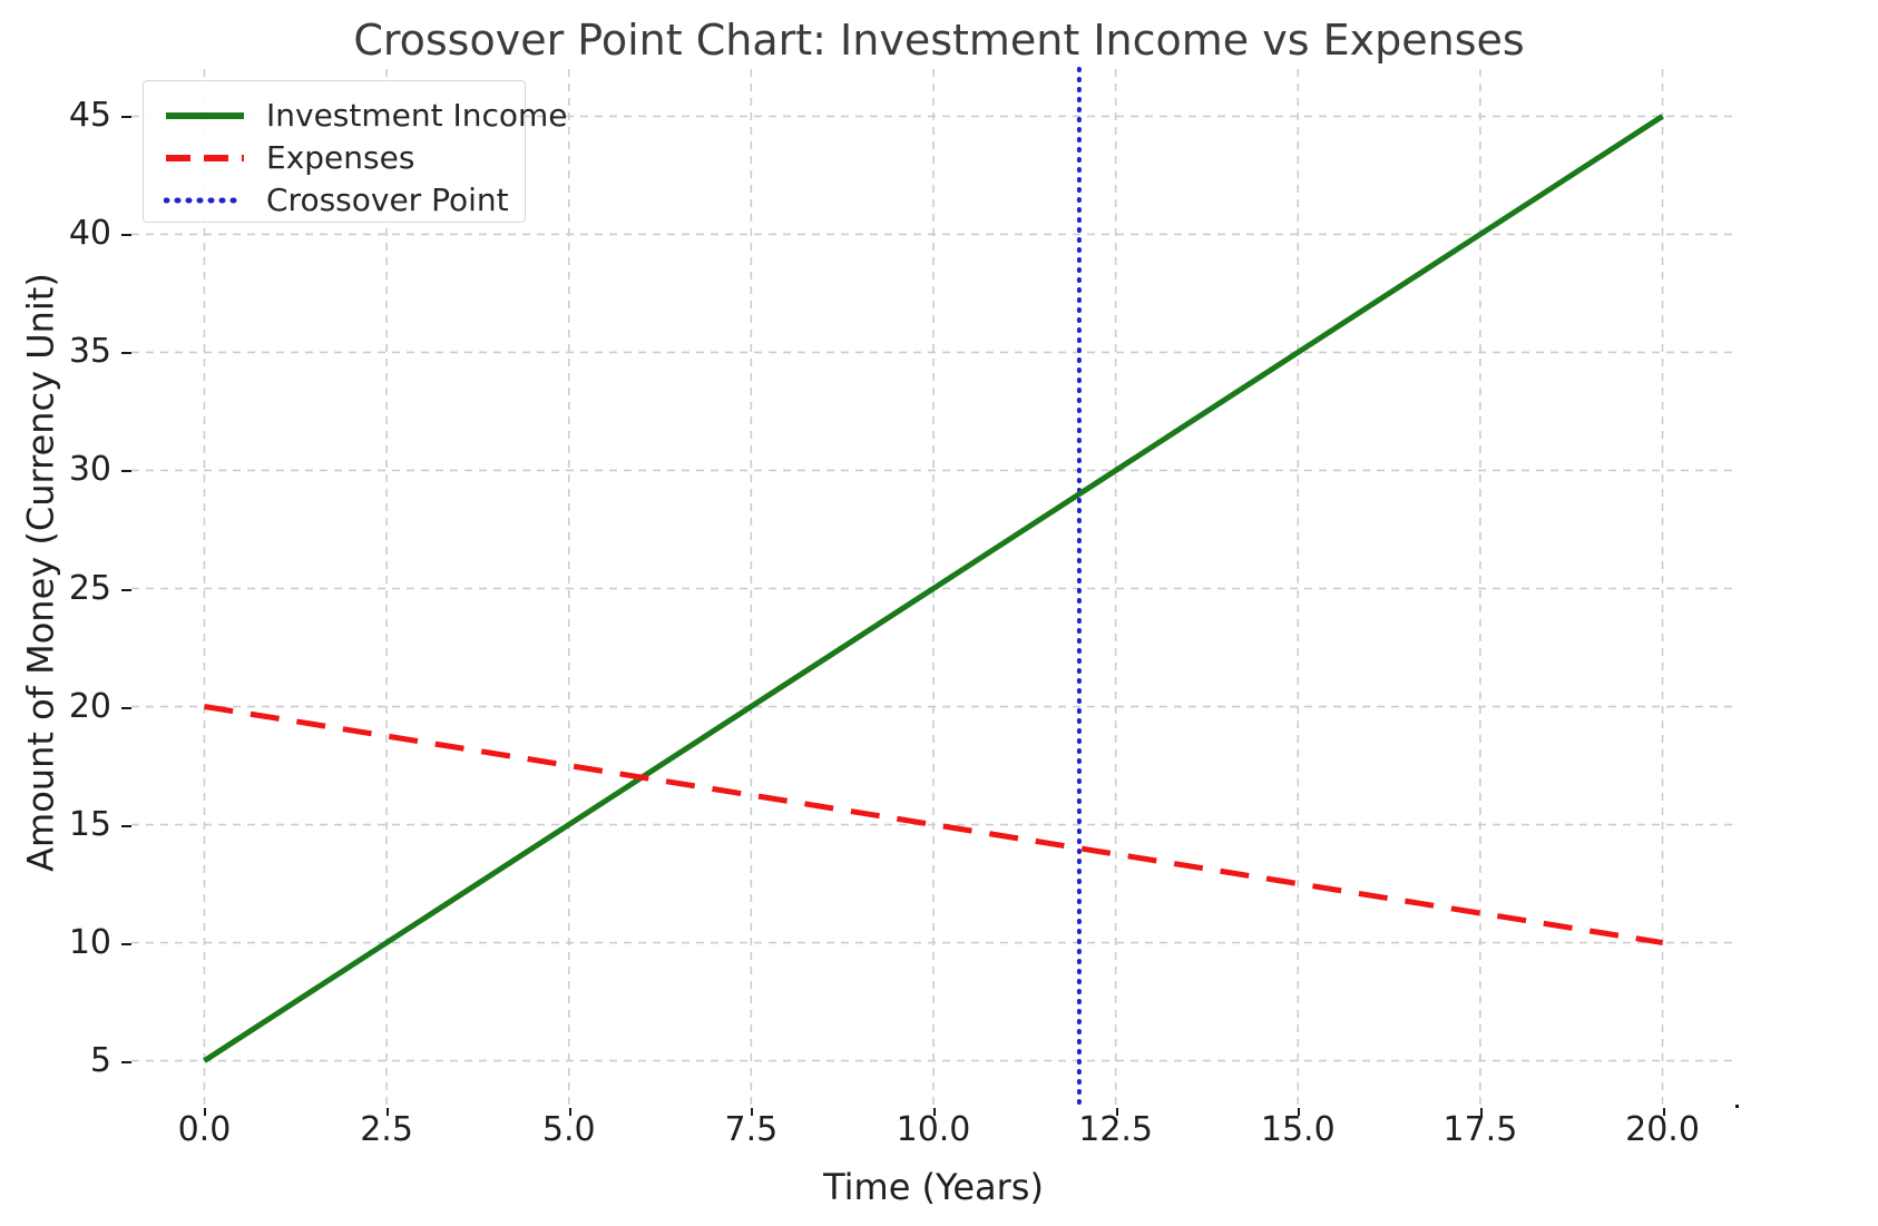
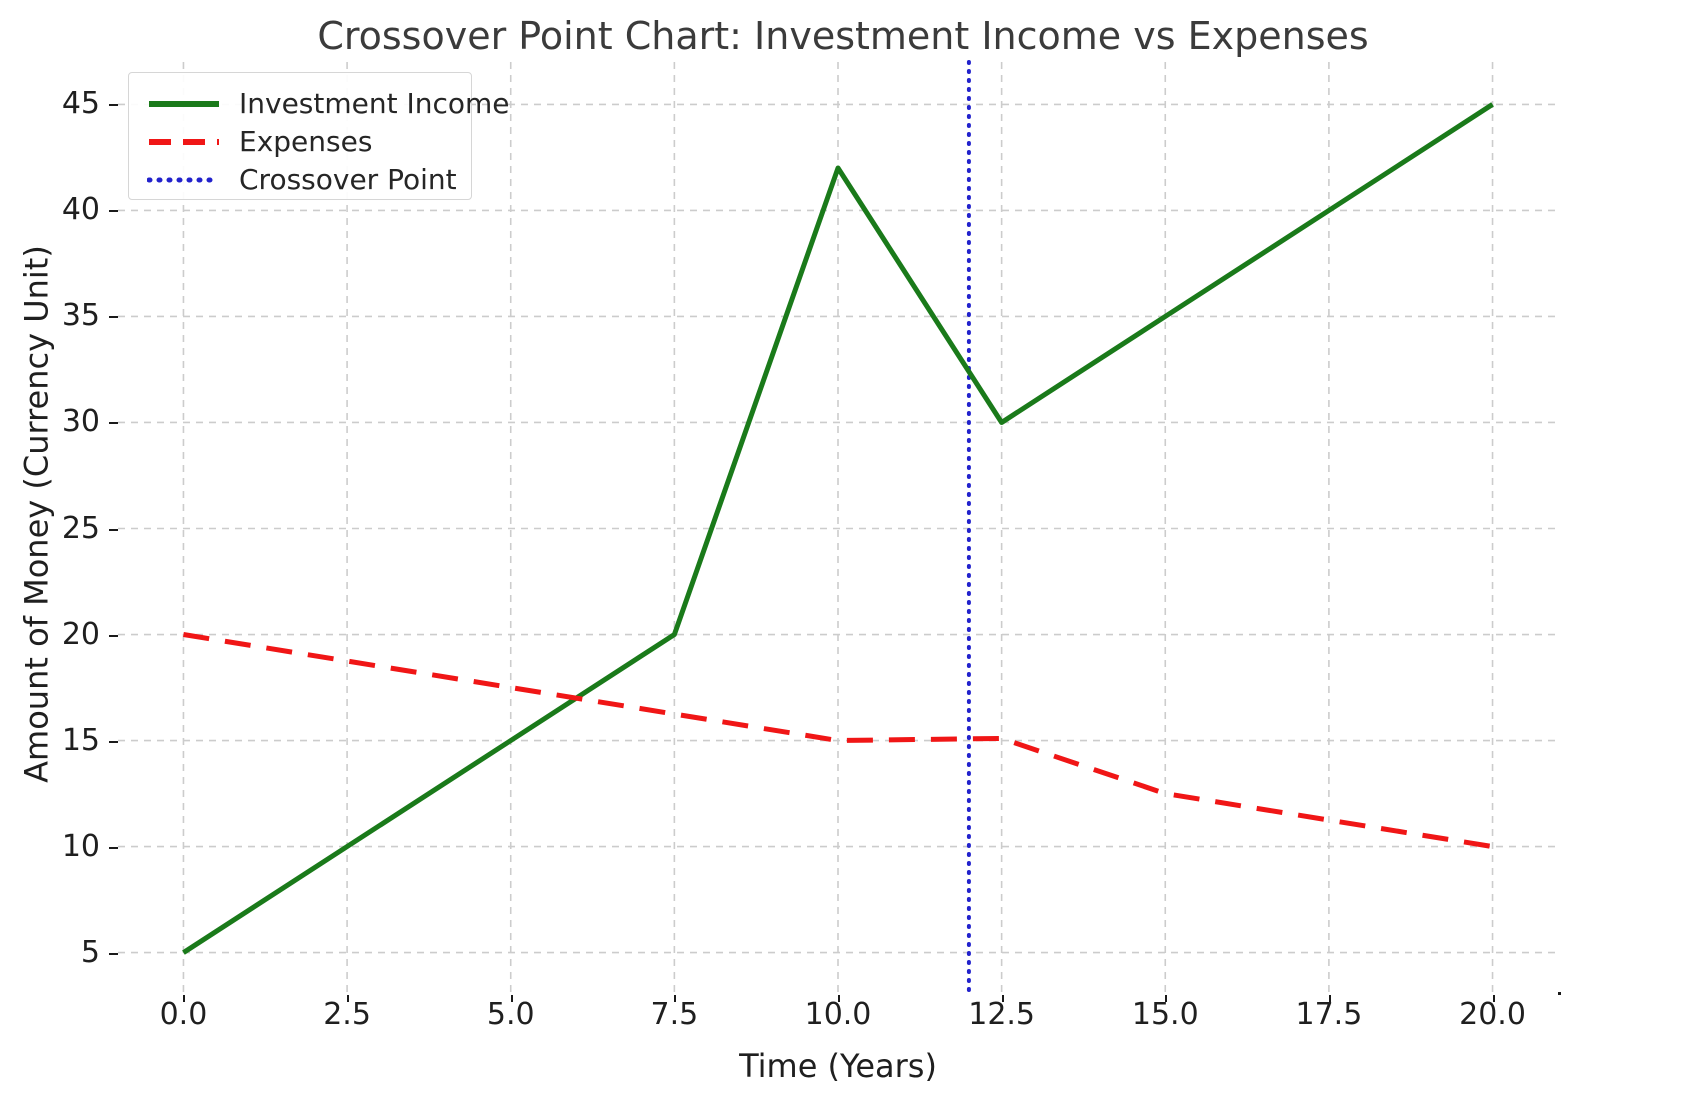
Investment Income/10: 25 -> 42
Expenses/12.5: 13,8 -> 15,1
